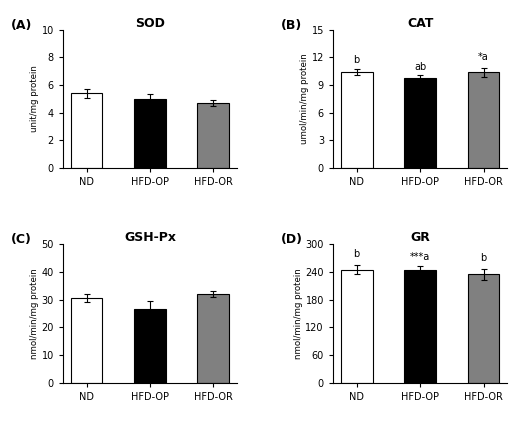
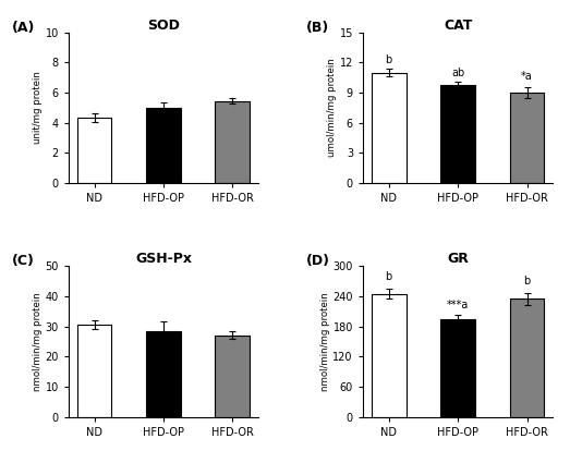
SOD/ND: 5.4 -> 4.3
SOD/HFD-OR: 4.7 -> 5.5
CAT/ND: 10.4 -> 11.0
CAT/HFD-OR: 10.4 -> 9.0
GSH-Px/HFD-OP: 26.5 -> 28.5
GSH-Px/HFD-OR: 32.0 -> 27.0
GR/HFD-OP: 245 -> 195
